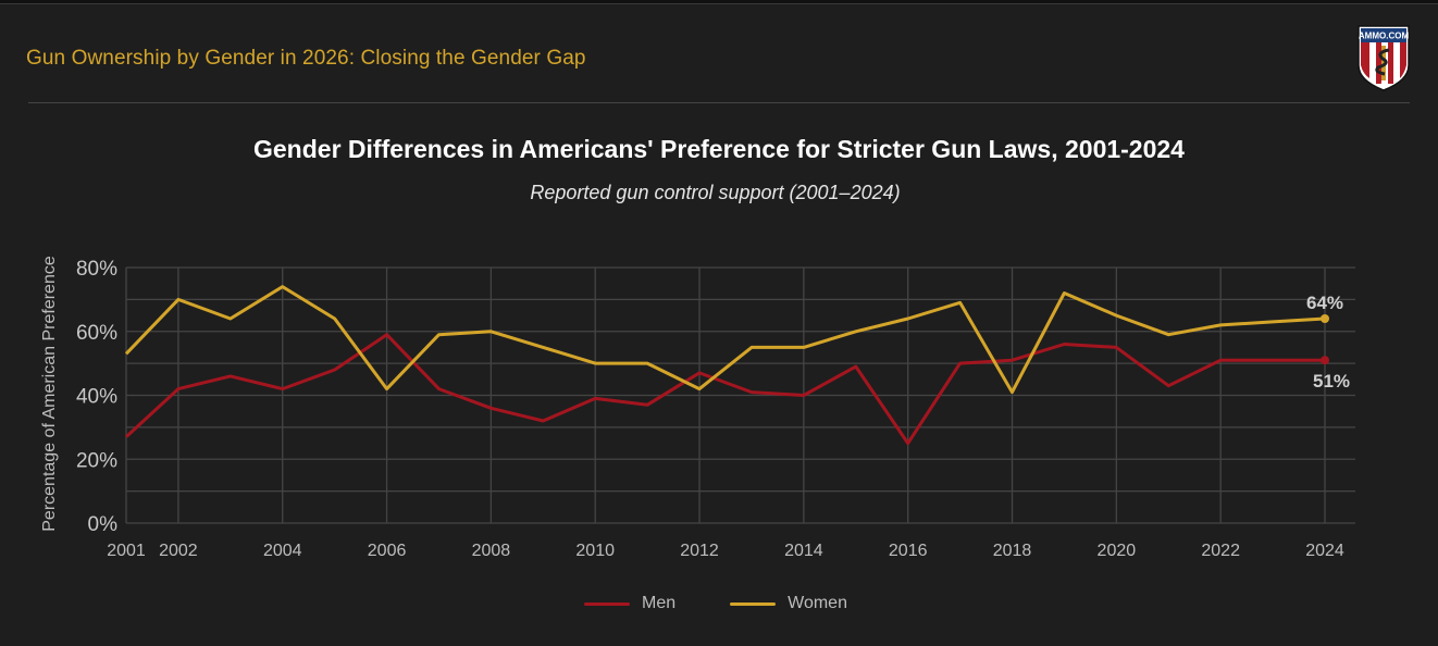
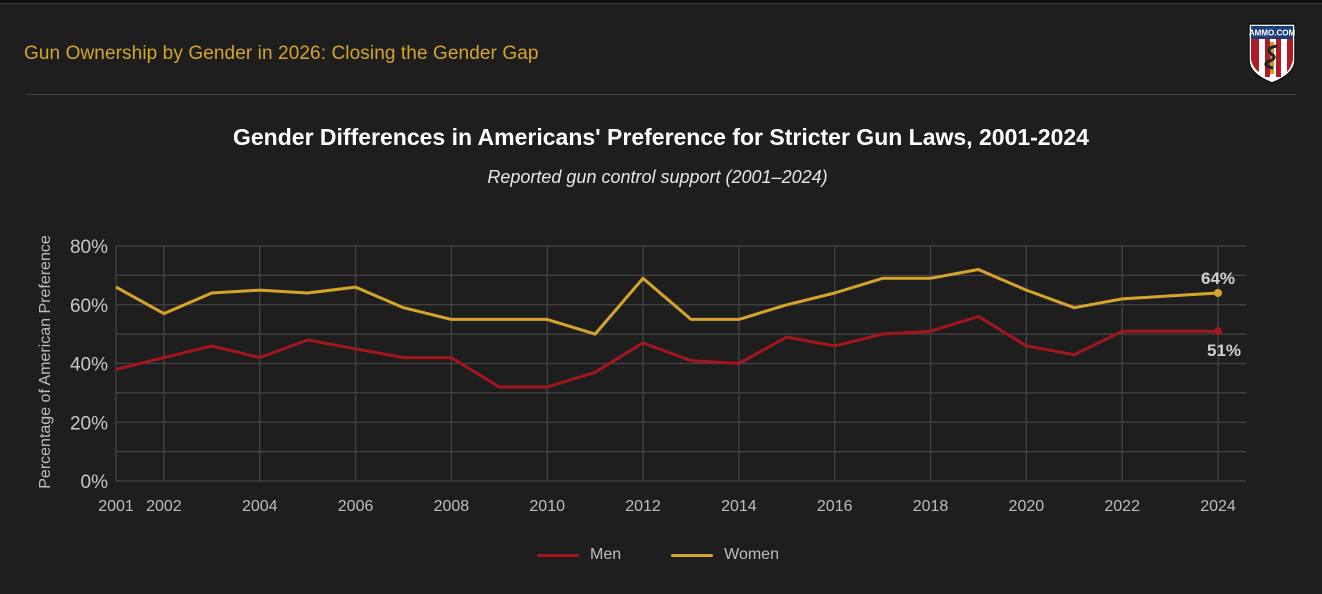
Men/2001: 27% -> 38%
Women/2001: 53% -> 66%
Women/2002: 70% -> 57%
Women/2004: 74% -> 65%
Men/2006: 59% -> 45%
Women/2006: 42% -> 66%
Men/2008: 36% -> 42%
Women/2008: 60% -> 55%
Men/2010: 39% -> 32%
Women/2010: 50% -> 55%
Women/2012: 42% -> 69%
Men/2016: 25% -> 46%
Women/2018: 41% -> 69%
Men/2020: 55% -> 46%
